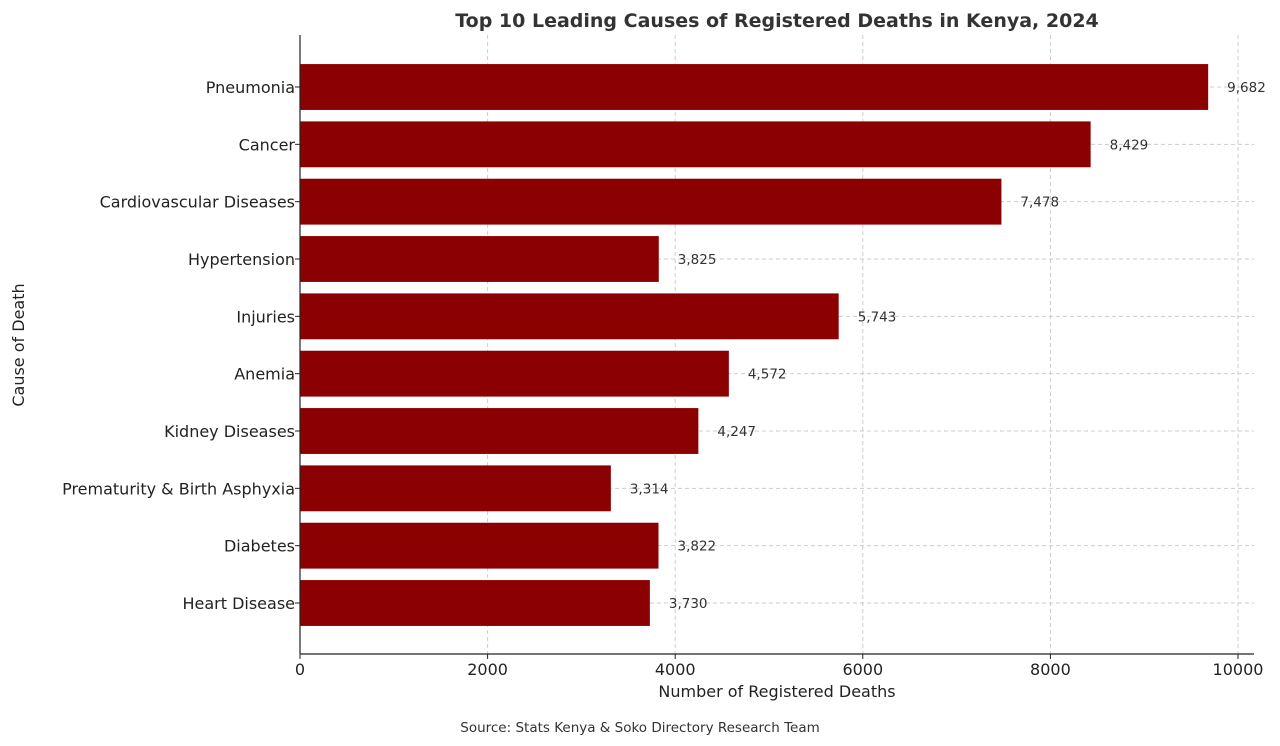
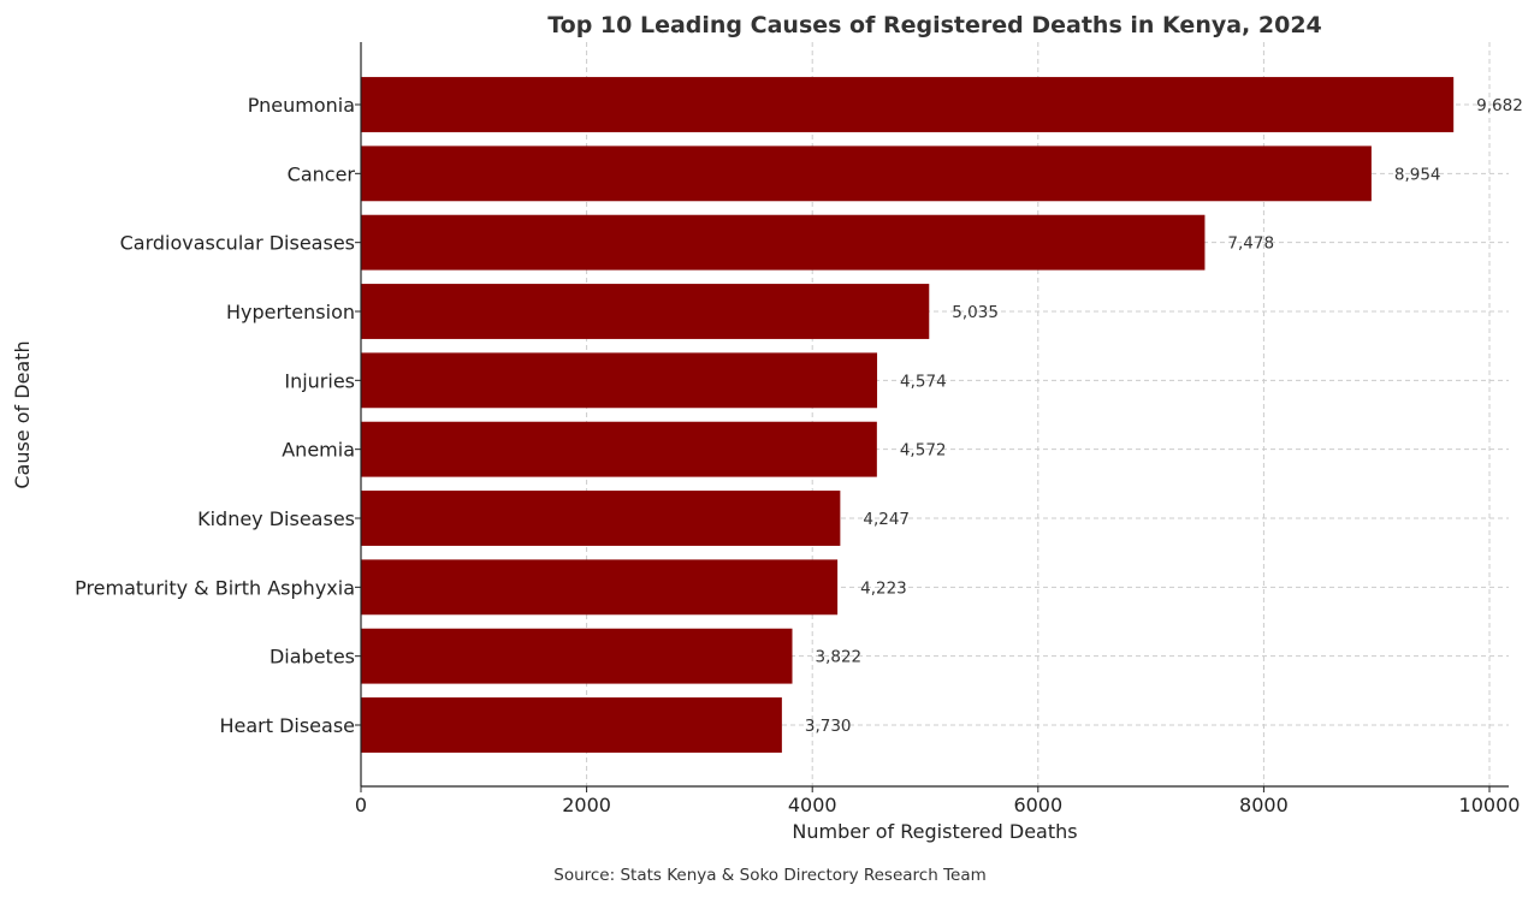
Cancer: 8,429 -> 8,954
Hypertension: 3,825 -> 5,035
Injuries: 5,743 -> 4,574
Prematurity & Birth Asphyxia: 3,314 -> 4,223
